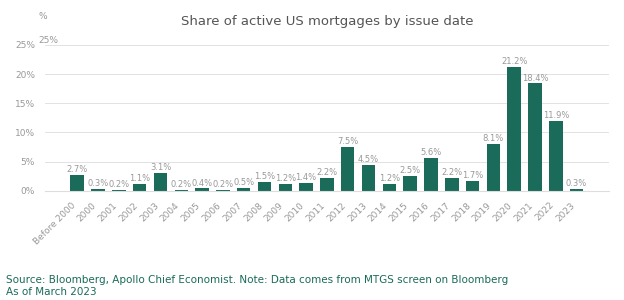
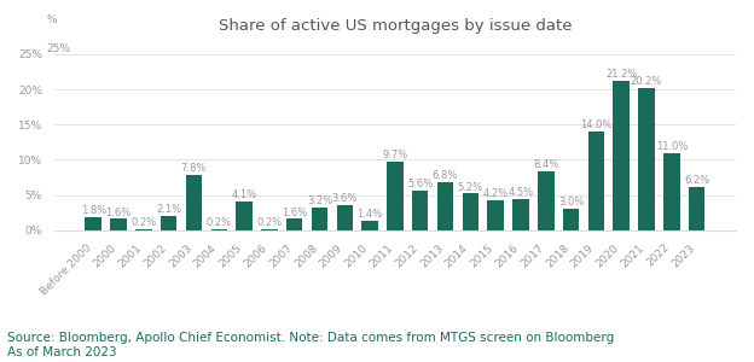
Before 2000: 2.7% -> 1.8%
2000: 0.3% -> 1.6%
2002: 1.1% -> 2.1%
2003: 3.1% -> 7.8%
2005: 0.4% -> 4.1%
2007: 0.5% -> 1.6%
2008: 1.5% -> 3.2%
2009: 1.2% -> 3.6%
2011: 2.2% -> 9.7%
2012: 7.5% -> 5.6%
2013: 4.5% -> 6.8%
2014: 1.2% -> 5.2%
2015: 2.5% -> 4.2%
2016: 5.6% -> 4.5%
2017: 2.2% -> 8.4%
2018: 1.7% -> 3.0%
2019: 8.1% -> 14.0%
2021: 18.4% -> 20.2%
2022: 11.9% -> 11.0%
2023: 0.3% -> 6.2%
